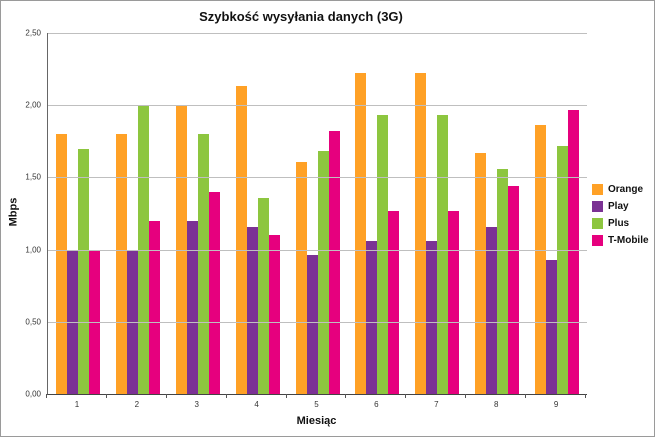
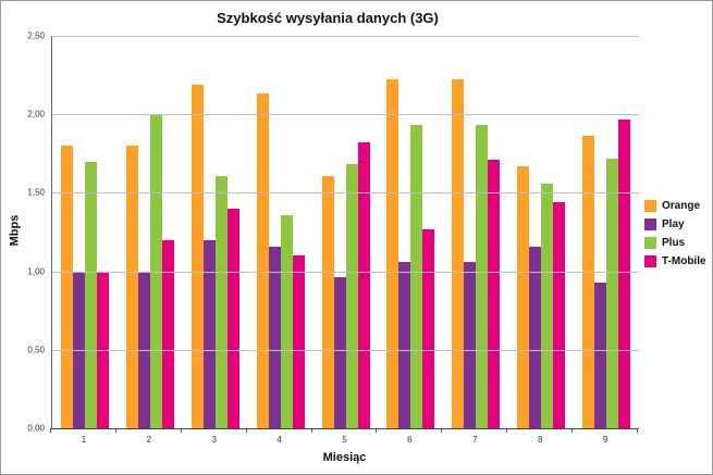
Orange/3: 2,00 -> 2,19
Plus/3: 1,80 -> 1,61
T-Mobile/7: 1,27 -> 1,71
